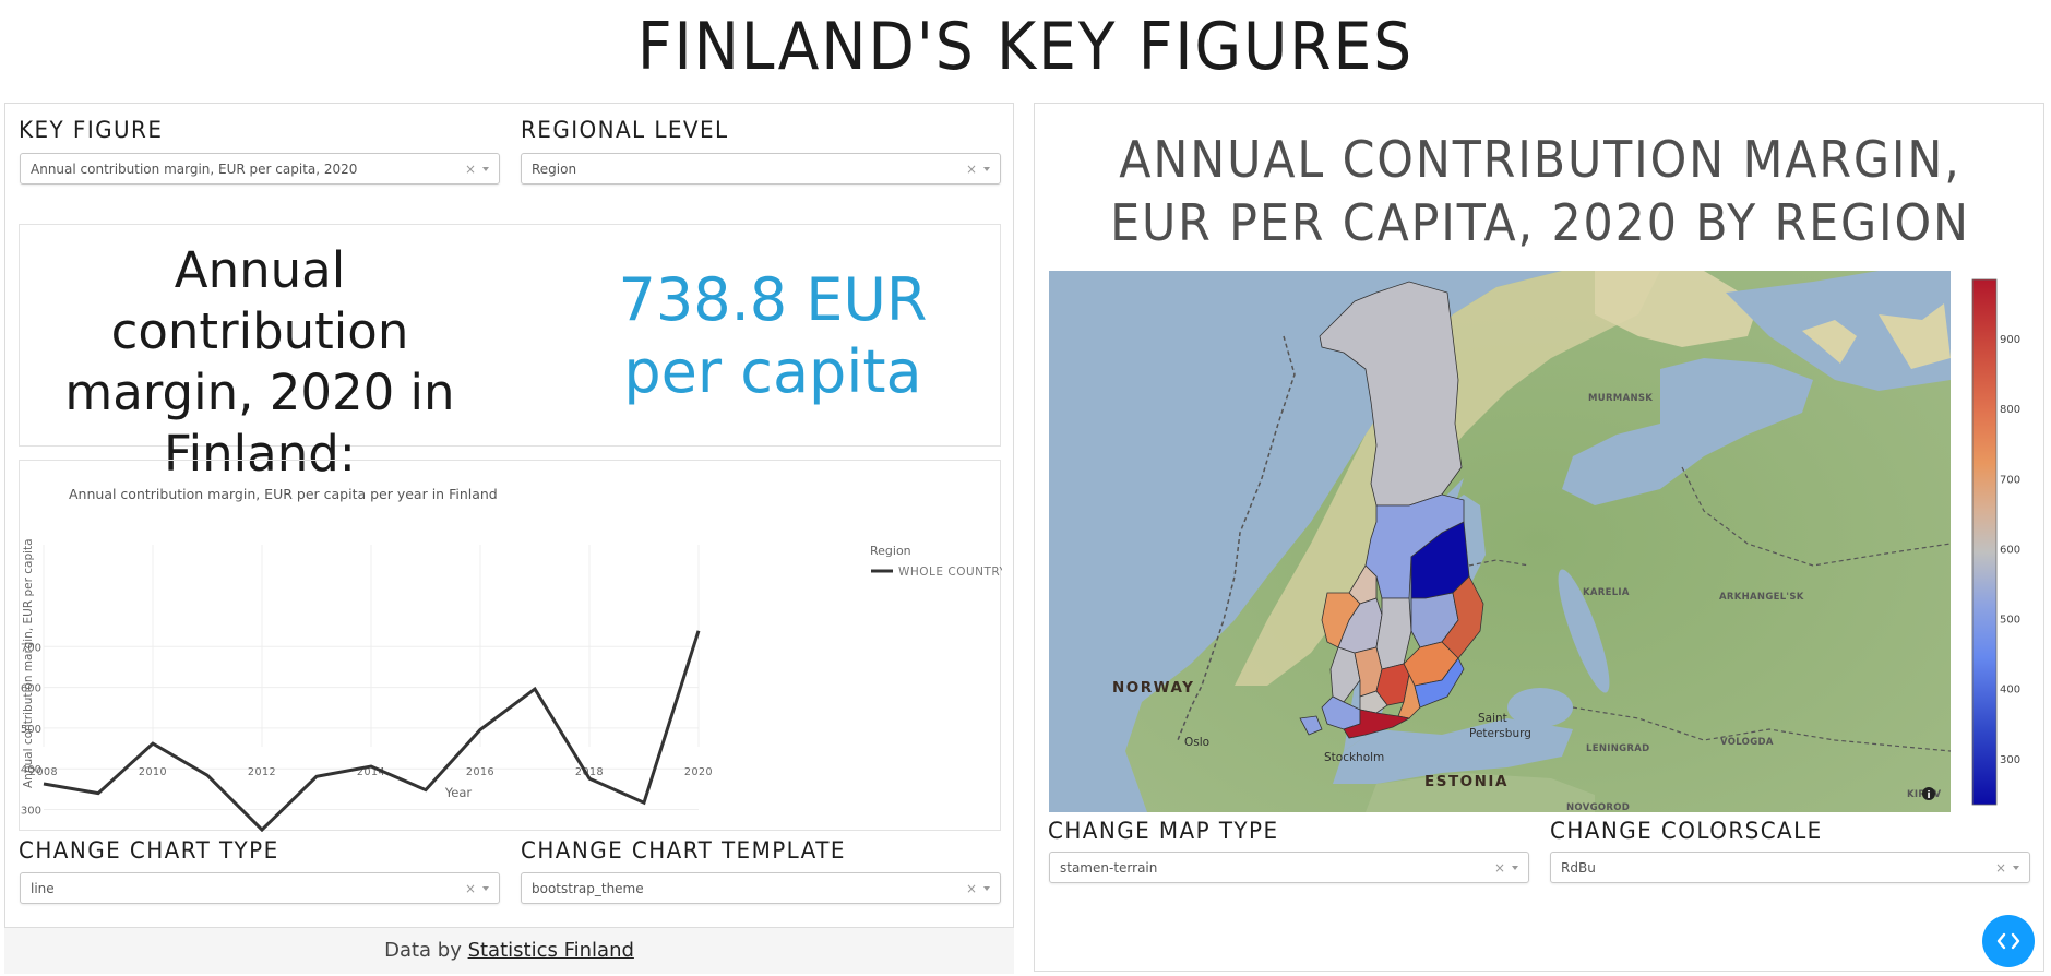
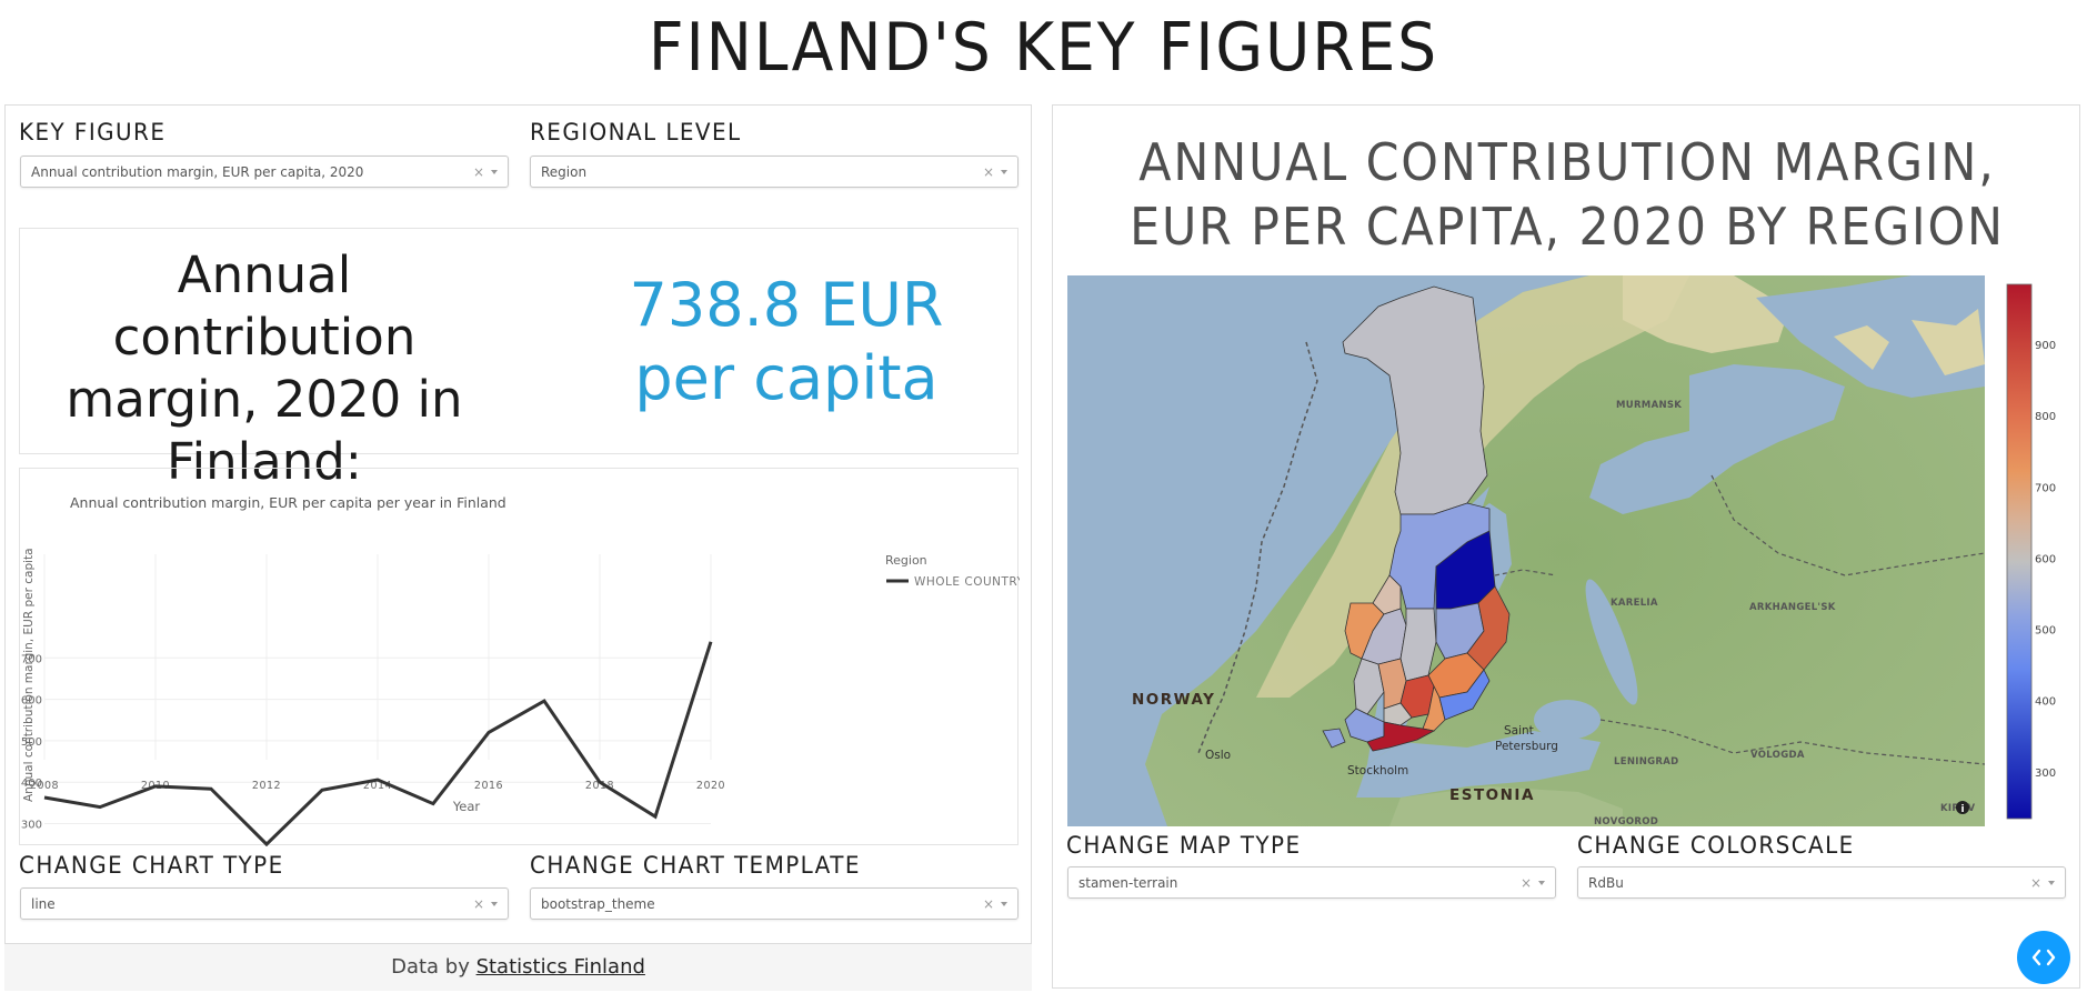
2010: 460 -> 390
2016: 500 -> 520
2018: 380 -> 400
